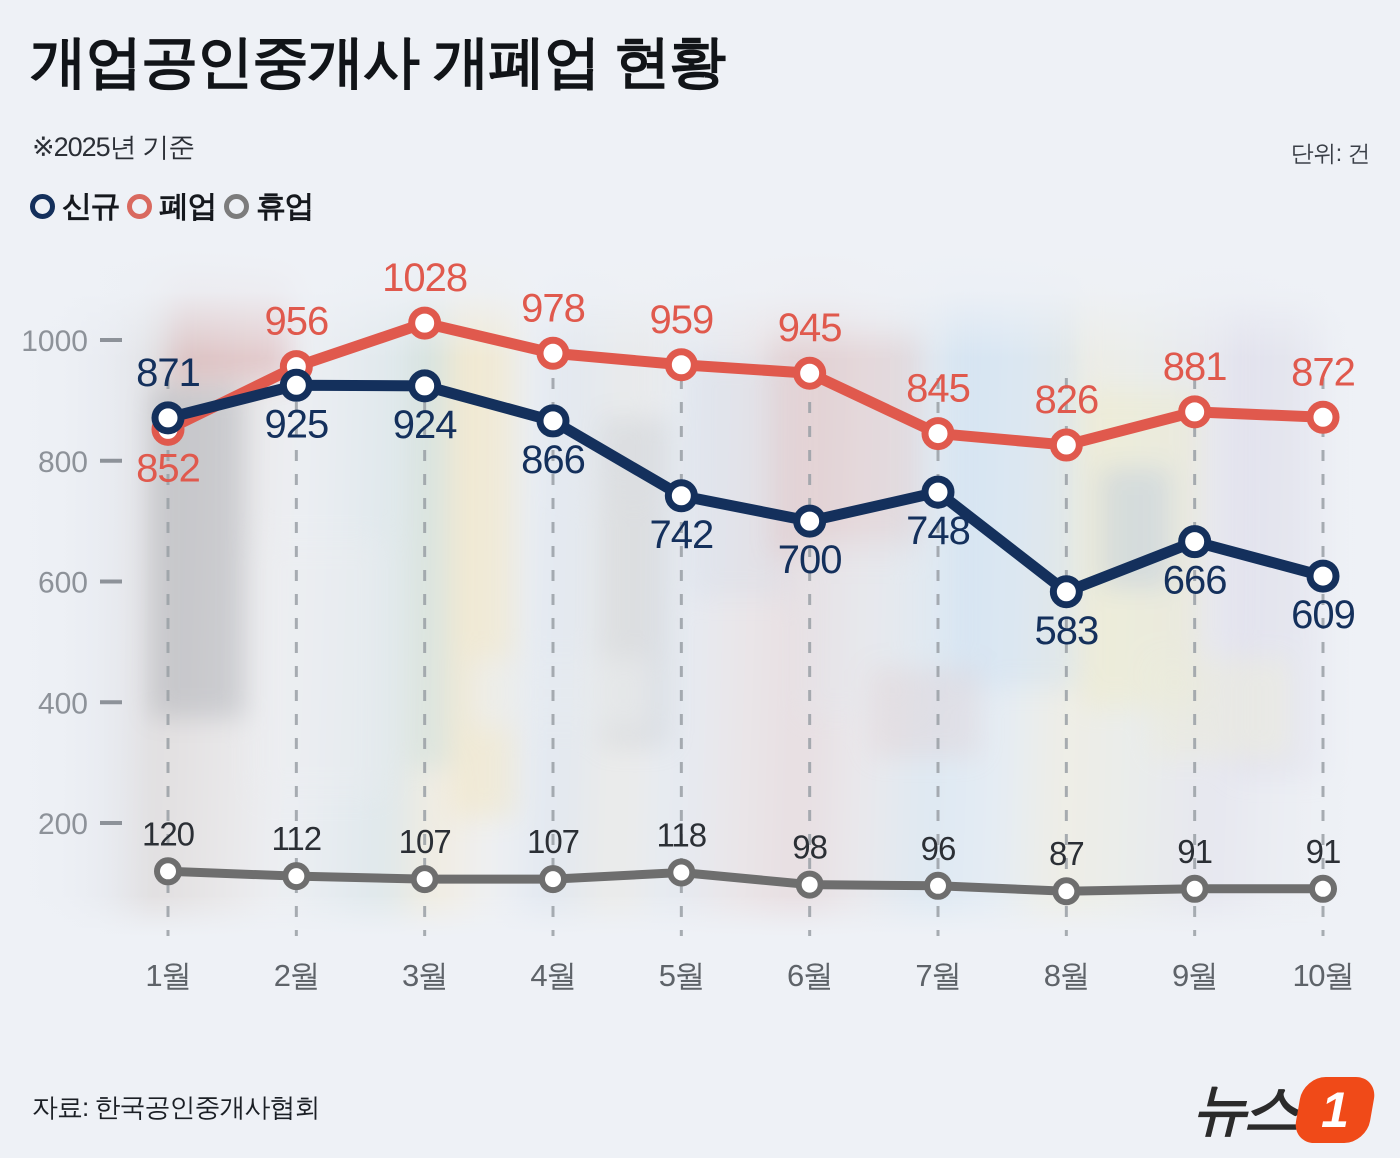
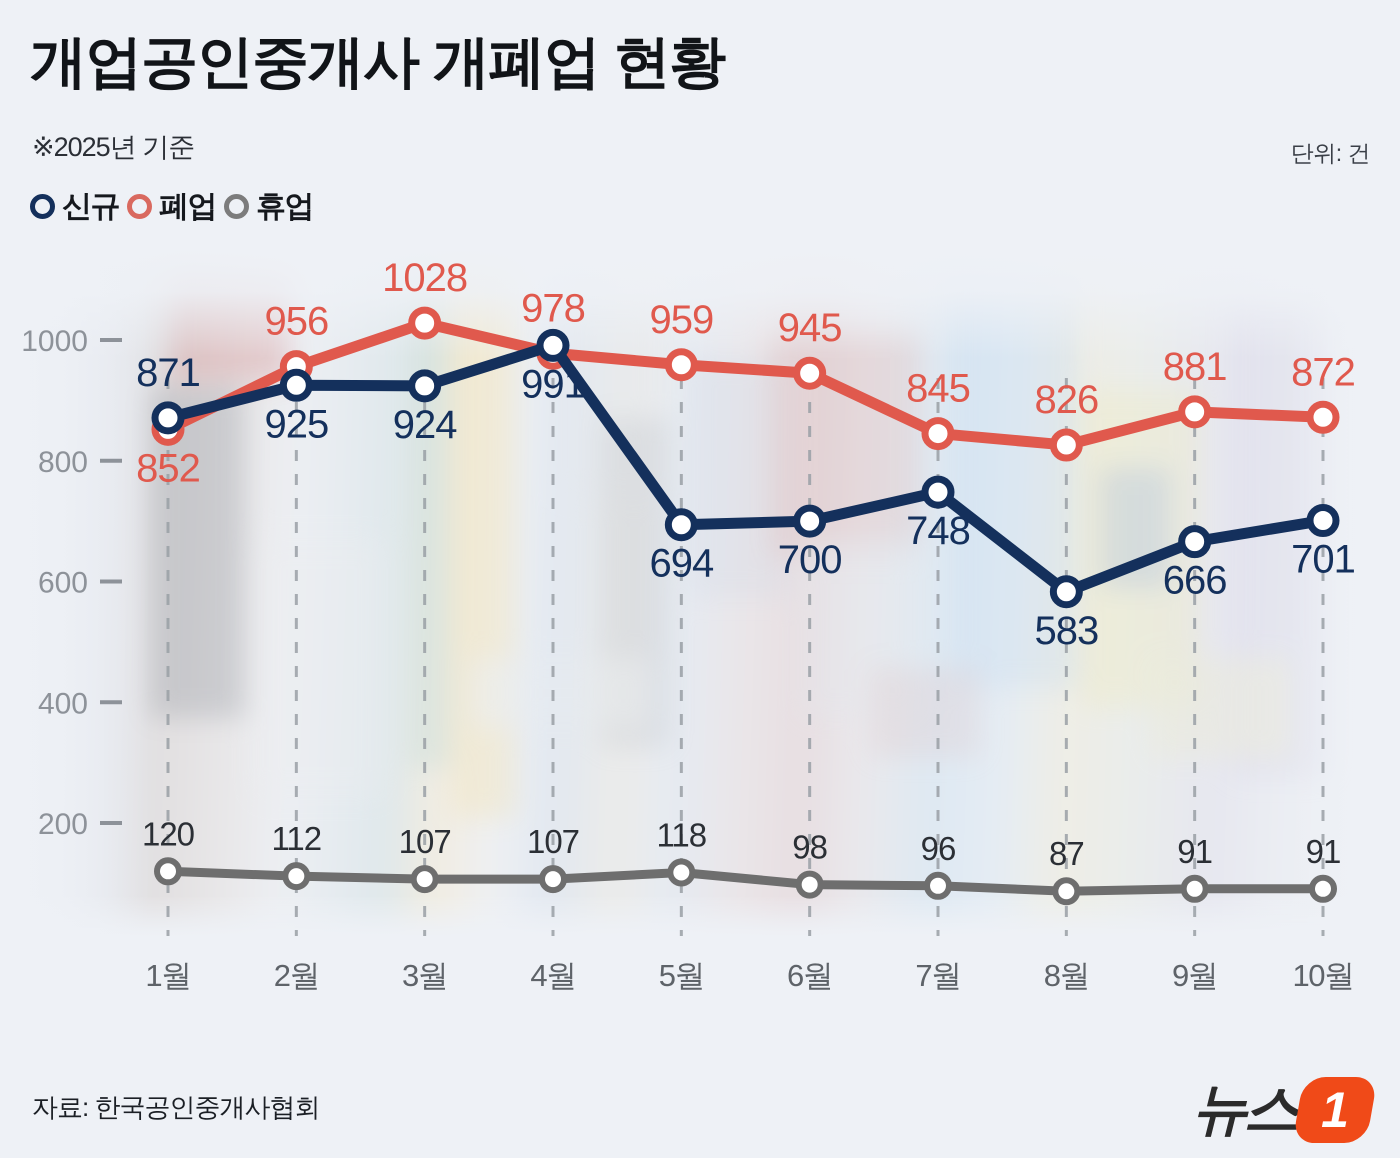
신규/4월: 866 -> 991
신규/5월: 742 -> 694
신규/10월: 609 -> 701
